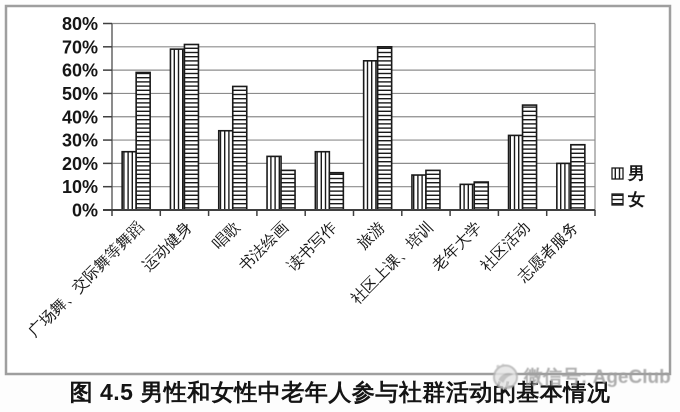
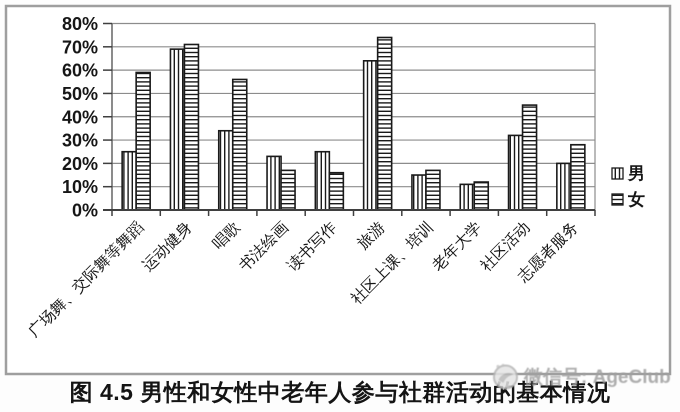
女/唱歌: 53% -> 56%
女/旅游: 70% -> 74%
